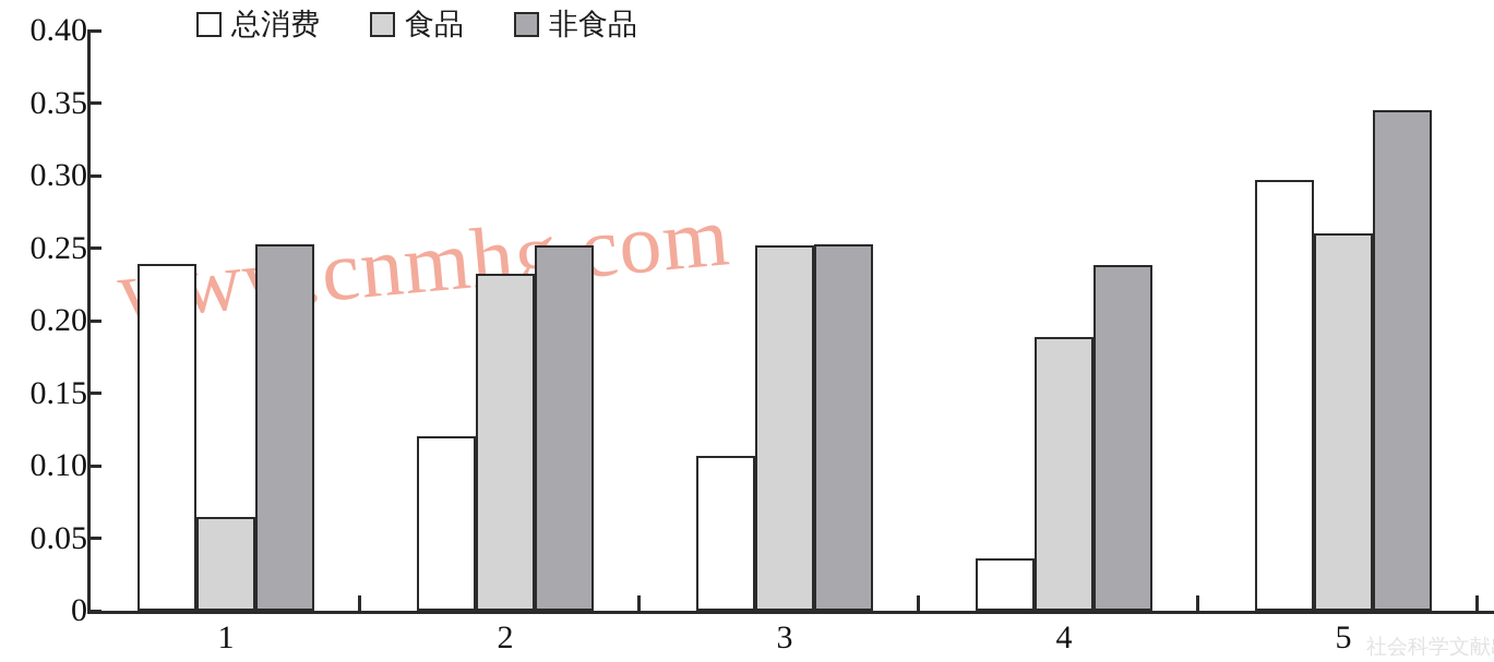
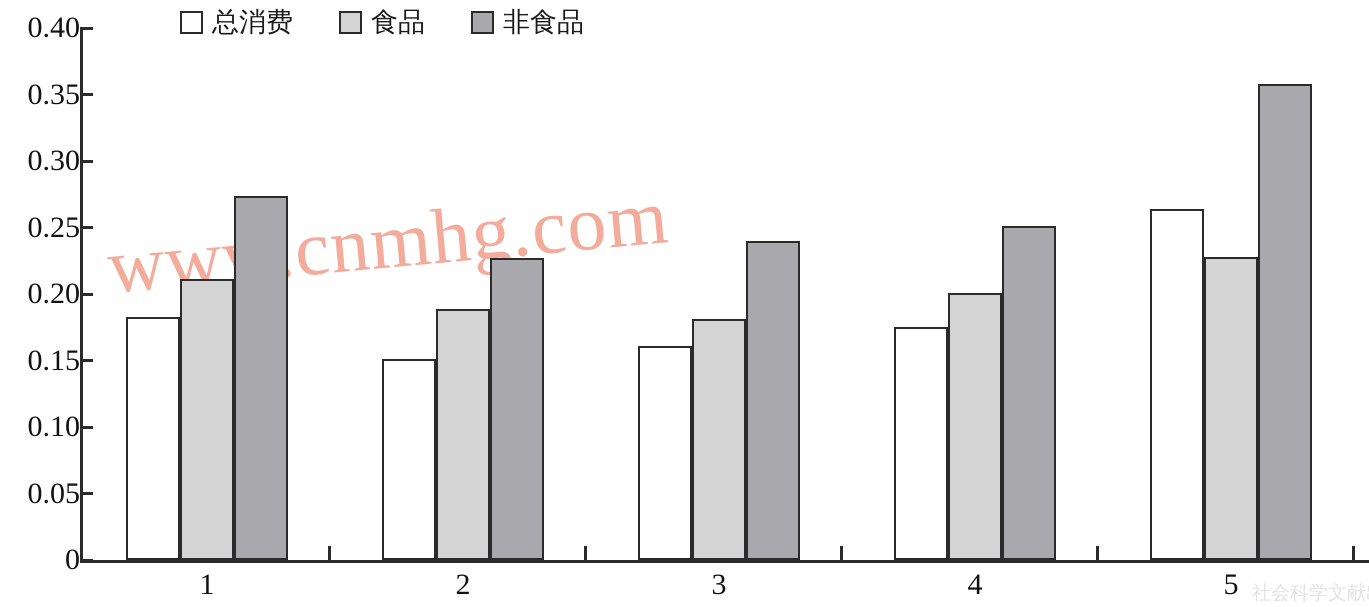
总消费/1: 0.239 -> 0.183
食品/1: 0.065 -> 0.211
非食品/1: 0.253 -> 0.274
总消费/2: 0.120 -> 0.151
食品/2: 0.232 -> 0.189
非食品/2: 0.252 -> 0.227
总消费/3: 0.107 -> 0.161
食品/3: 0.252 -> 0.181
非食品/3: 0.253 -> 0.240
总消费/4: 0.036 -> 0.175
食品/4: 0.189 -> 0.201
非食品/4: 0.238 -> 0.251
总消费/5: 0.297 -> 0.264
食品/5: 0.260 -> 0.228
非食品/5: 0.345 -> 0.358
